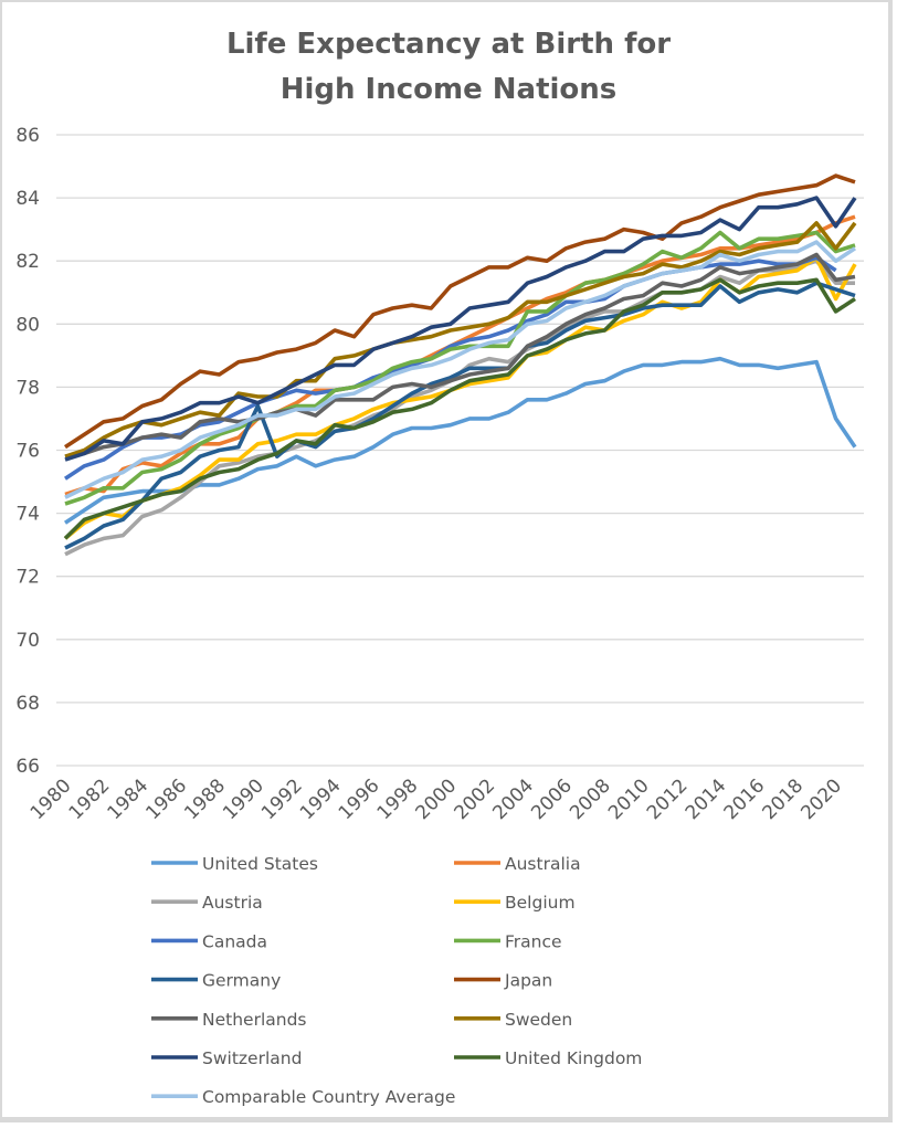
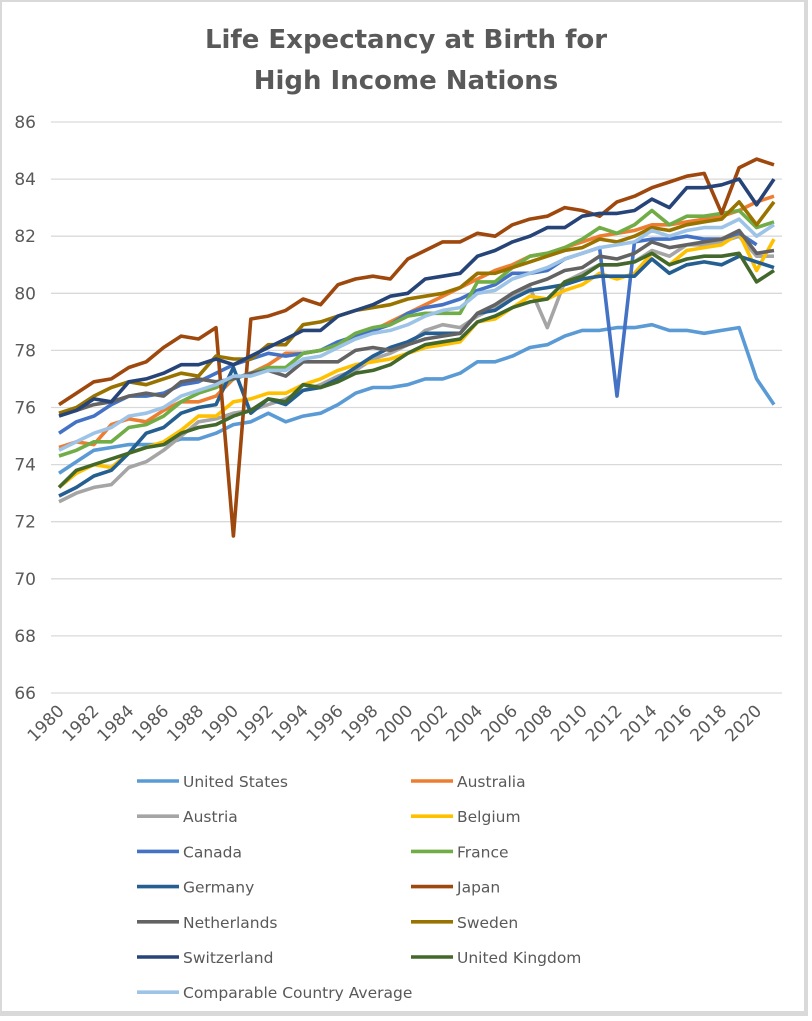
Japan/1990: 78.9 -> 71.5
Austria/2008: 80.4 -> 78.8
Canada/2012: 81.7 -> 76.4
Japan/2018: 84.3 -> 82.8
